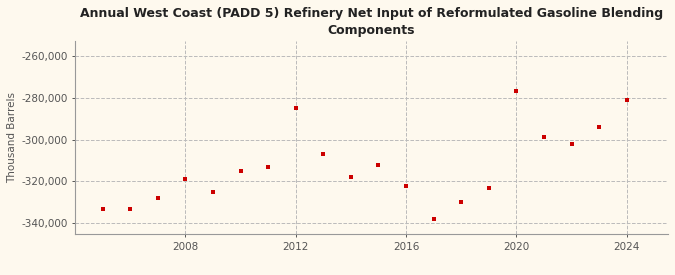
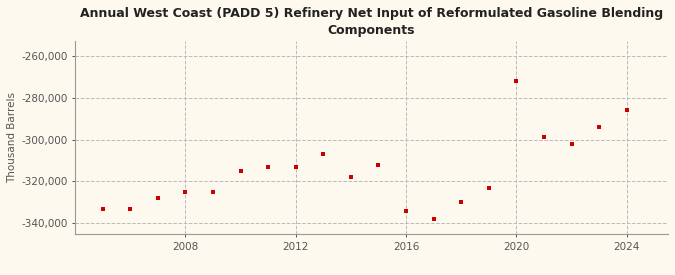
2008: -319,000 -> -325,000
2012: -285,000 -> -313,000
2016: -322,000 -> -334,000
2020: -277,000 -> -272,000
2024: -281,000 -> -286,000
